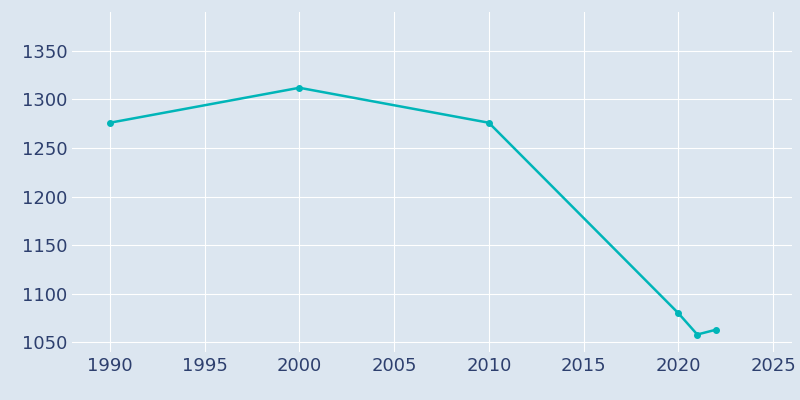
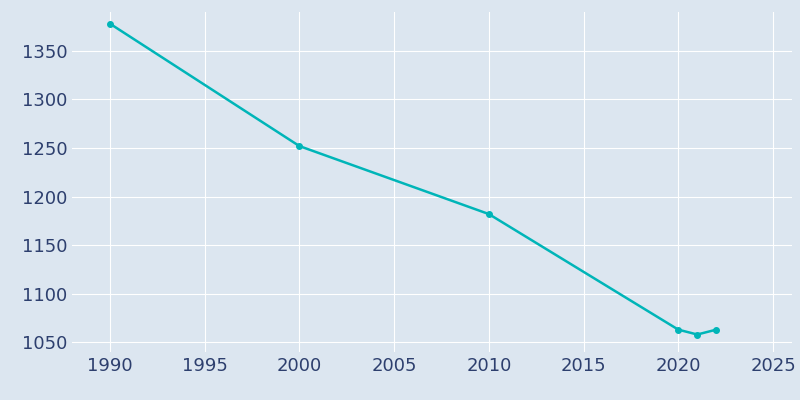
1990: 1276 -> 1378
2000: 1312 -> 1252
2010: 1276 -> 1182
2020: 1080 -> 1063
